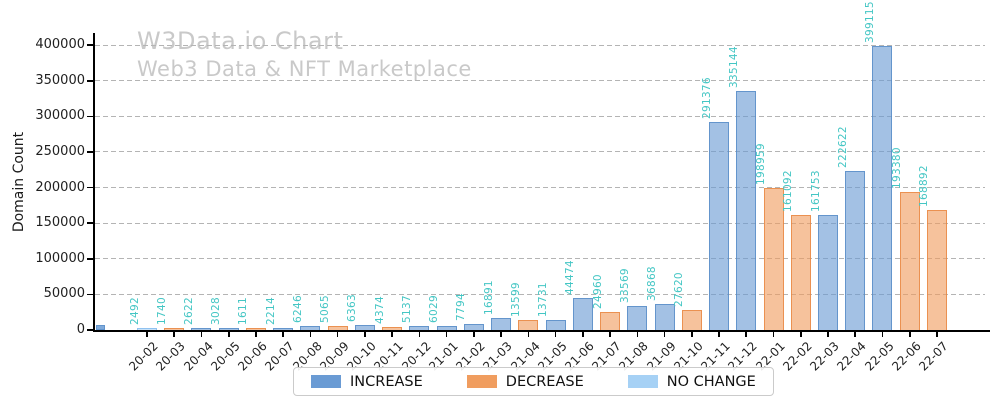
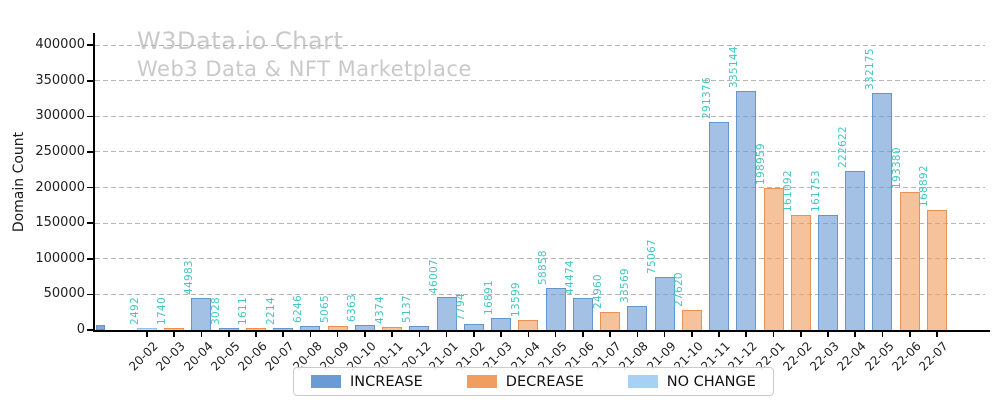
20-04: 2622 -> 44983
21-01: 6029 -> 46007
21-05: 13731 -> 58858
21-09: 36868 -> 75067
22-05: 399115 -> 332175
